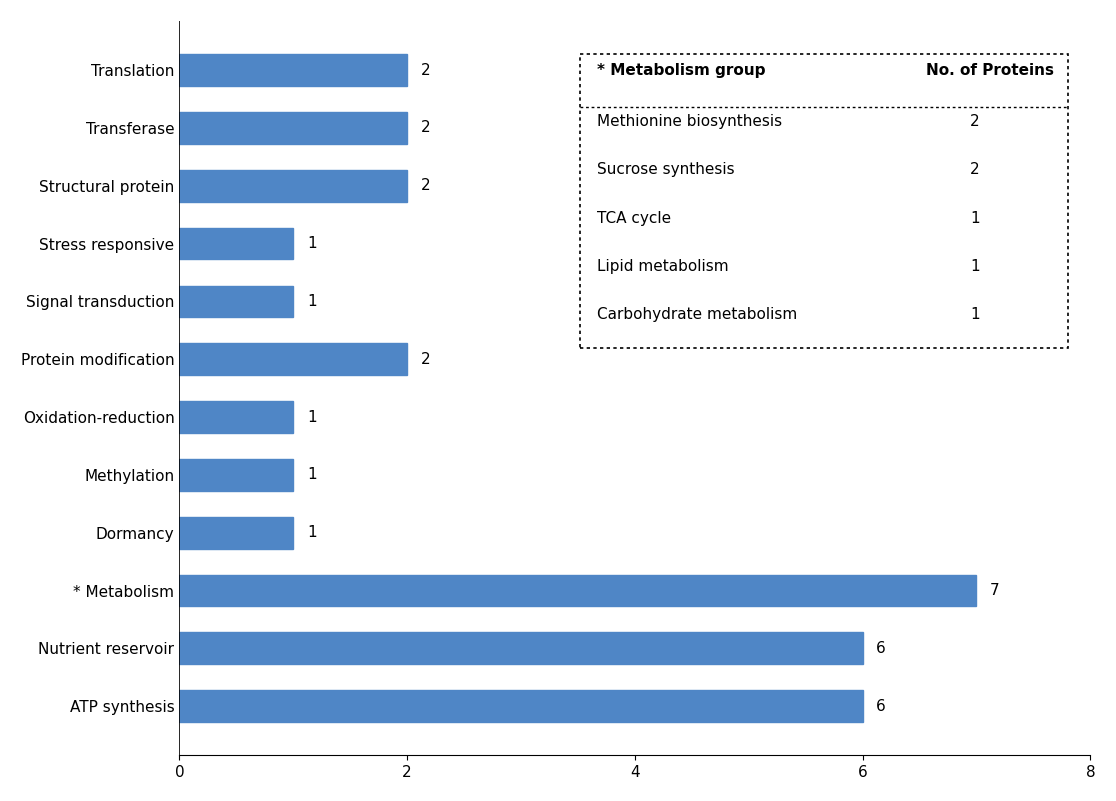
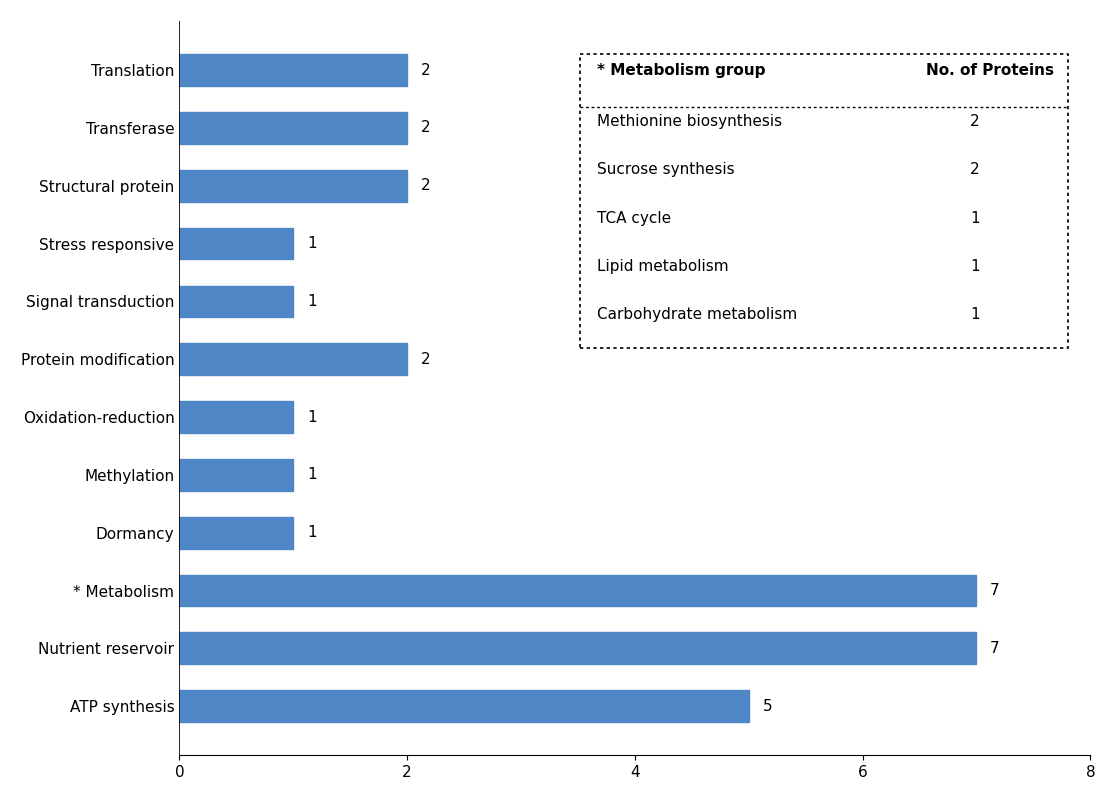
Nutrient reservoir: 6 -> 7
ATP synthesis: 6 -> 5
